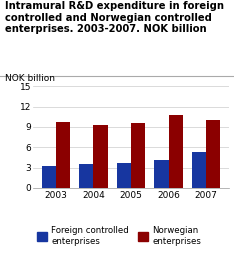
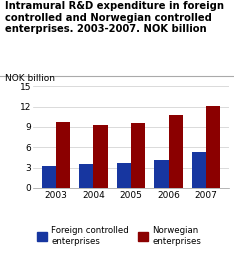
Norwegian enterprises/2007: 10.0 -> 12.1
